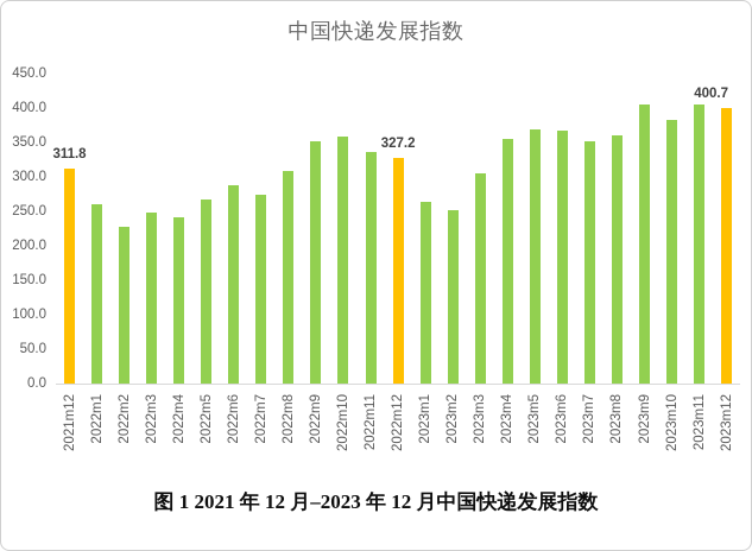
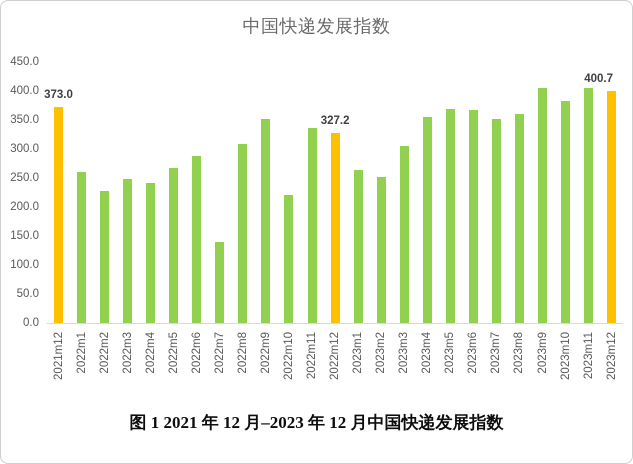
2021m12: 311.8 -> 373.0
2022m7: 270 -> 140
2022m10: 360 -> 220
